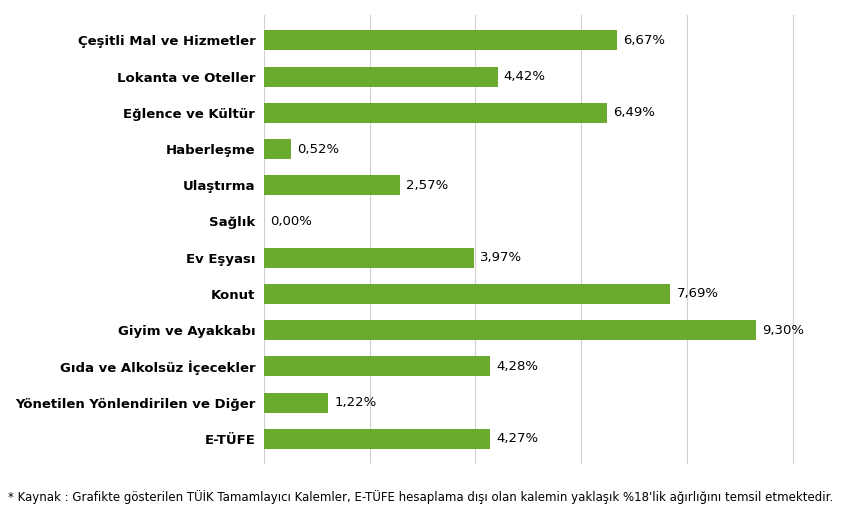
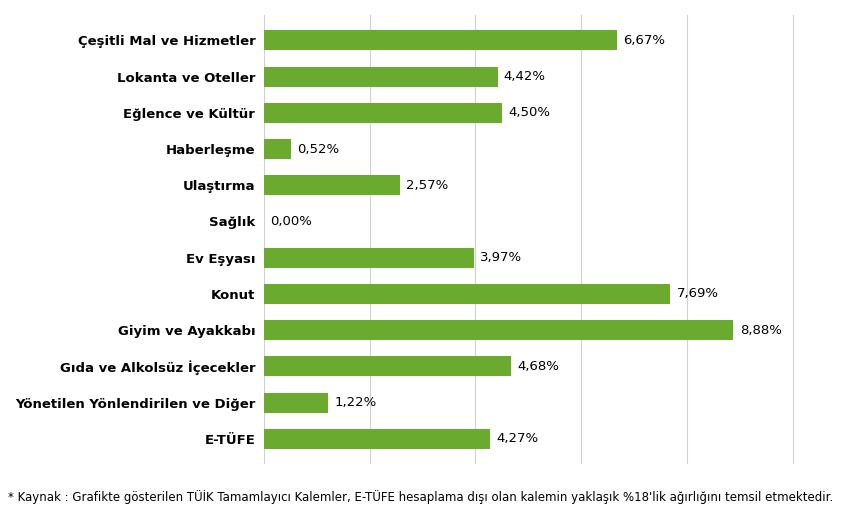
Eğlence ve Kültür: 6,49% -> 4,50%
Giyim ve Ayakkabı: 9,30% -> 8,88%
Gıda ve Alkolsüz İçecekler: 4,28% -> 4,68%
